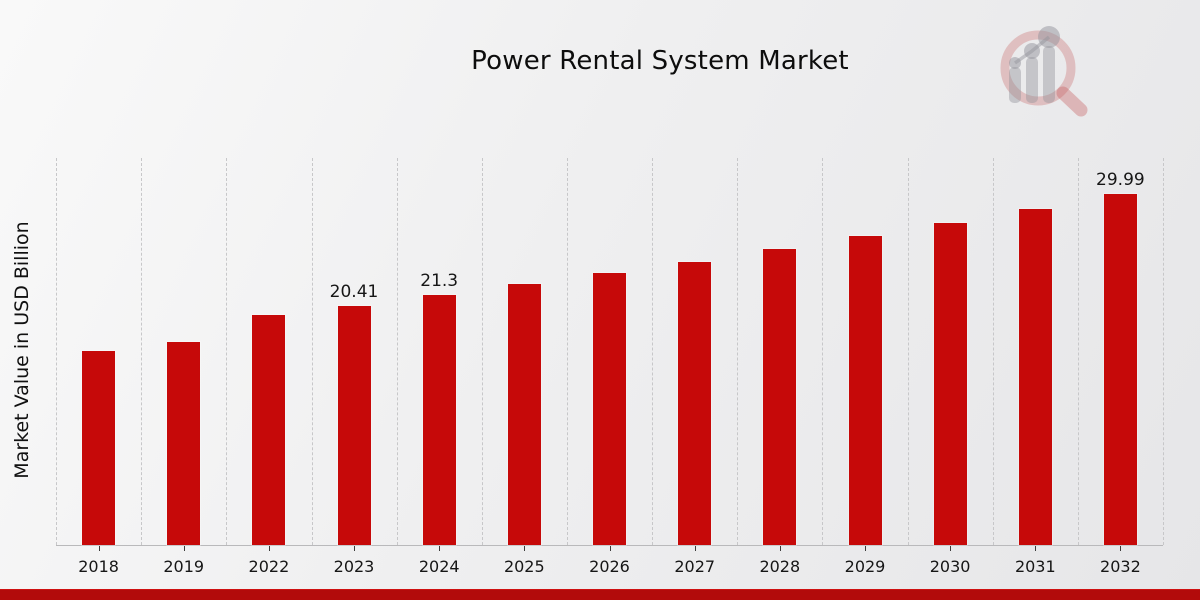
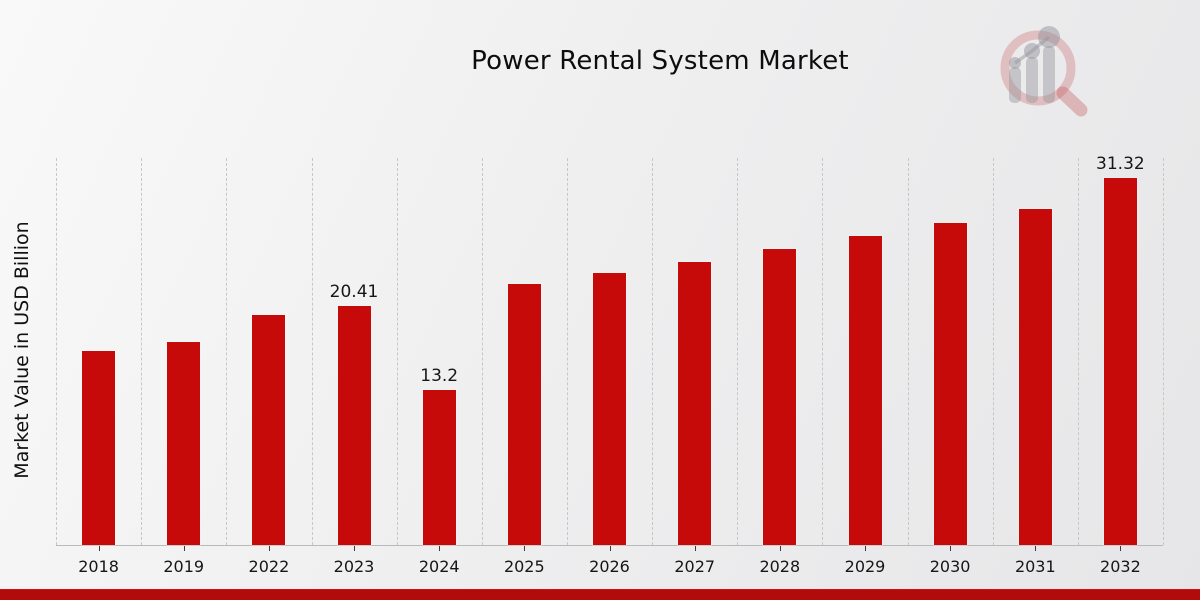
2024: 21.3 -> 13.2
2032: 29.99 -> 31.32
